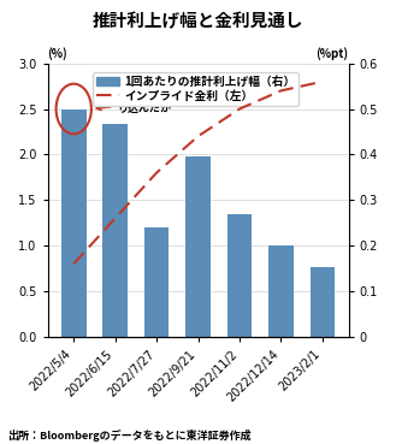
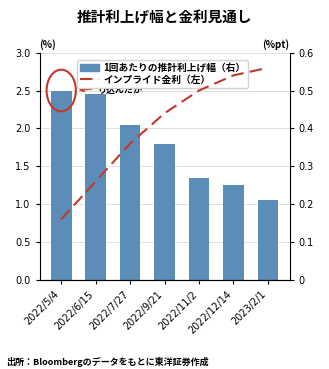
1回あたりの推計利上げ幅（右）/2022/6/15: 2.34 -> 2.45
1回あたりの推計利上げ幅（右）/2022/7/27: 1.20 -> 2.05
1回あたりの推計利上げ幅（右）/2022/9/21: 1.98 -> 1.80
1回あたりの推計利上げ幅（右）/2022/12/14: 1.00 -> 1.25
1回あたりの推計利上げ幅（右）/2023/2/1: 0.76 -> 1.05
